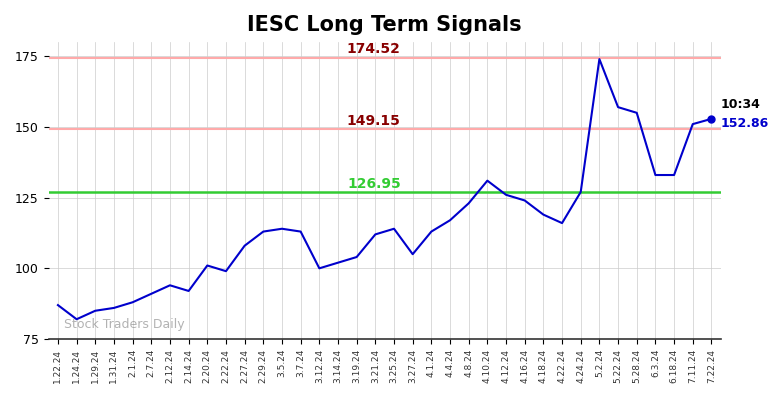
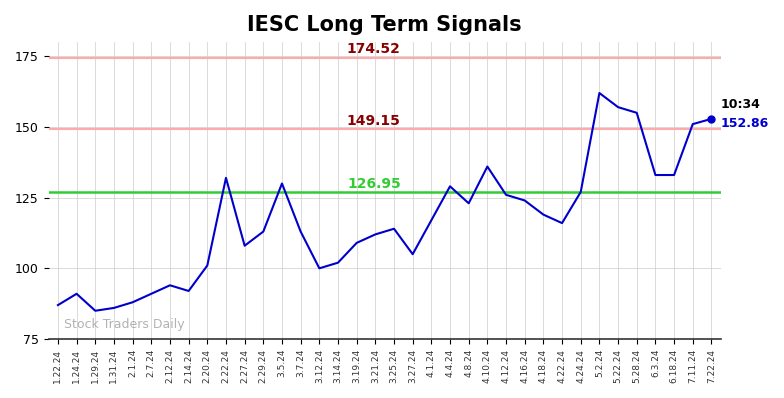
1.24.24: 82.0 -> 91.0
2.22.24: 99.0 -> 132.0
3.5.24: 114.0 -> 130.0
3.19.24: 104.0 -> 109.0
4.1.24: 113.0 -> 117.0
4.4.24: 117.0 -> 129.0
4.10.24: 131.0 -> 136.0
5.2.24: 174.0 -> 162.0
